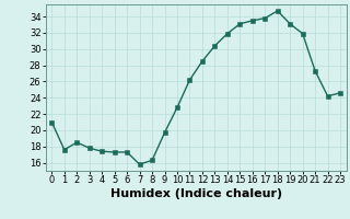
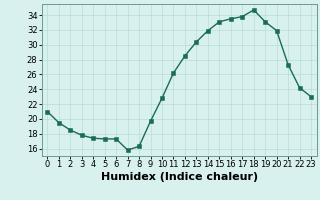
1: 17.6 -> 19.5
23: 24.6 -> 23.0
